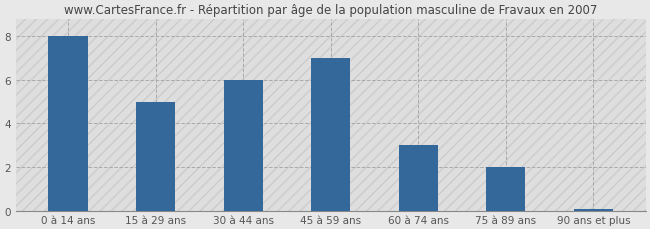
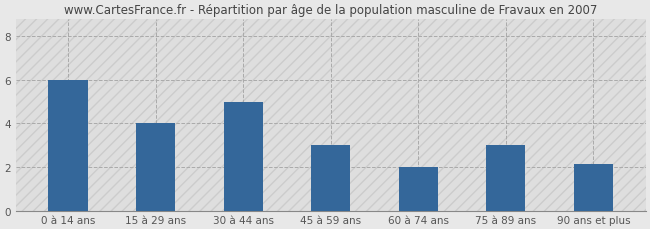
0 à 14 ans: 8.00 -> 6.00
15 à 29 ans: 5.00 -> 4.00
30 à 44 ans: 6.00 -> 5.00
45 à 59 ans: 7.00 -> 3.00
60 à 74 ans: 3.00 -> 2.00
75 à 89 ans: 2.00 -> 3.00
90 ans et plus: 0.07 -> 2.15
